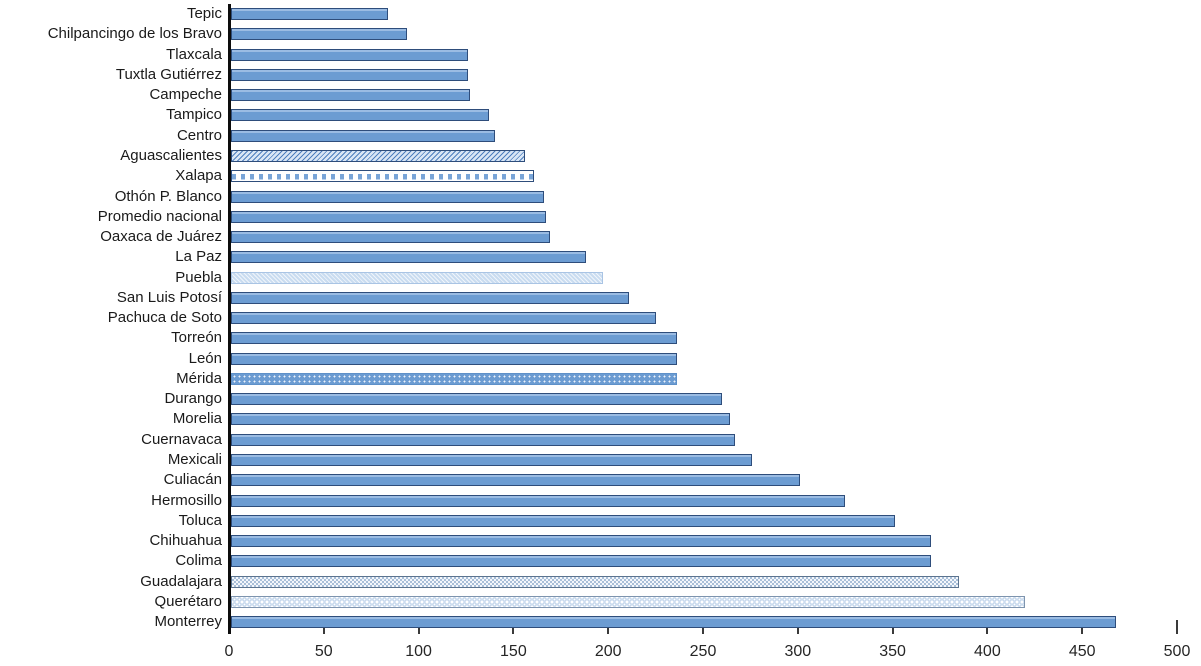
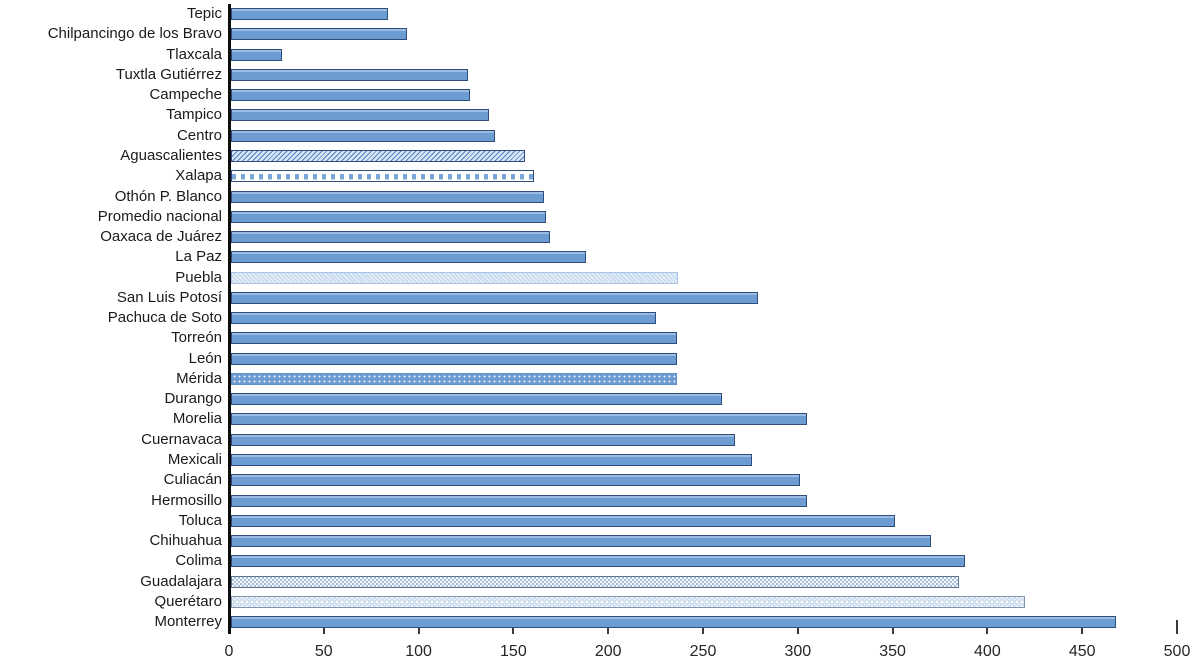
Tlaxcala: 125 -> 27
Puebla: 196 -> 236
San Luis Potosí: 210 -> 278
Morelia: 263 -> 304
Hermosillo: 324 -> 304
Colima: 369 -> 387
